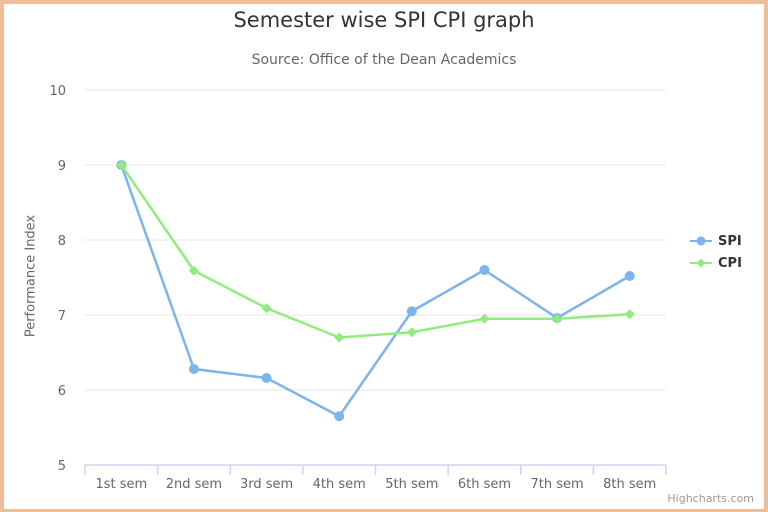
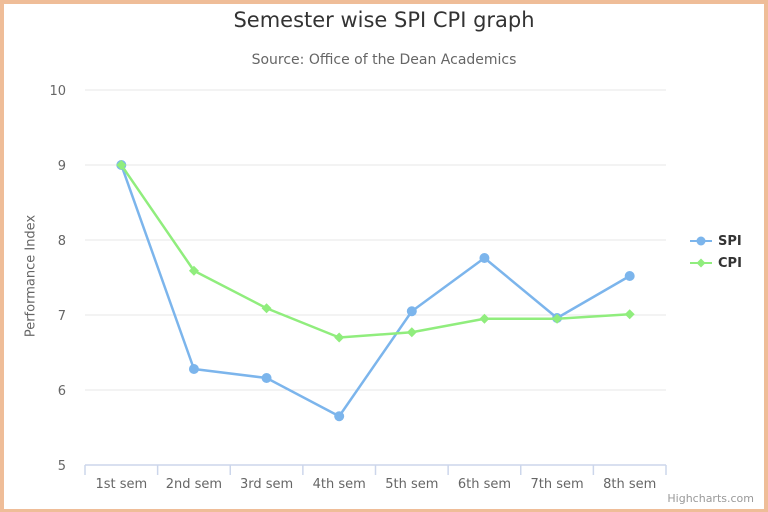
SPI/6th sem: 7.6 -> 7.8
